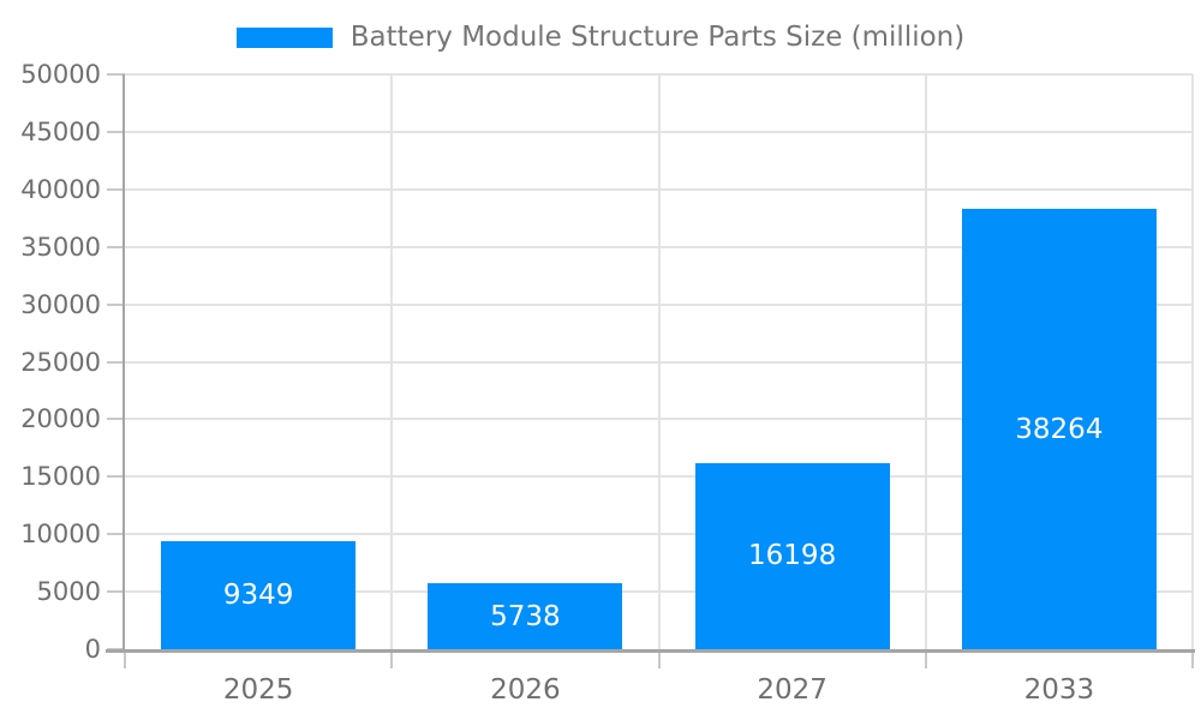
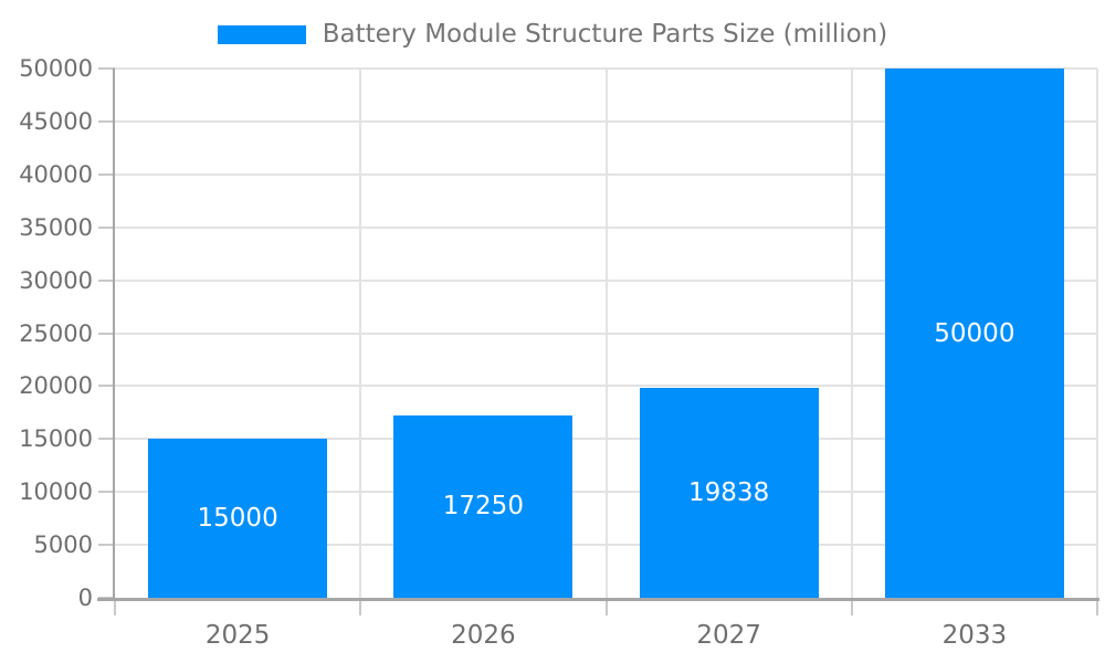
2025: 9349 -> 15000
2026: 5738 -> 17250
2027: 16198 -> 19838
2033: 38264 -> 50000
